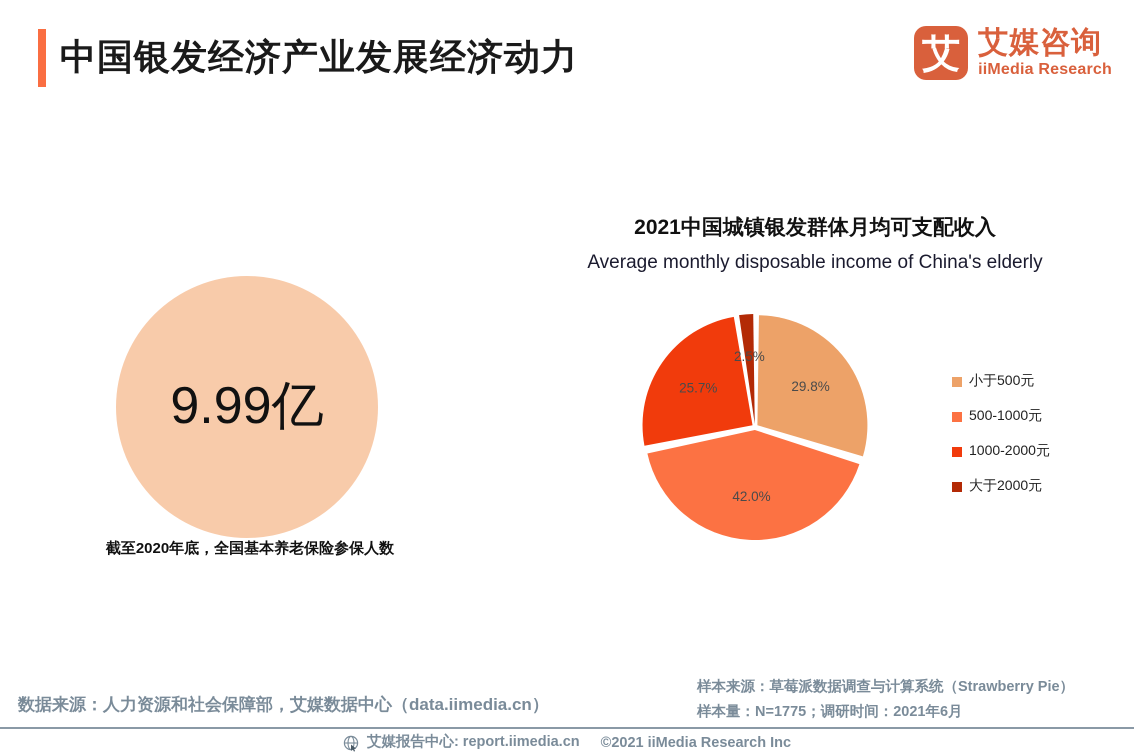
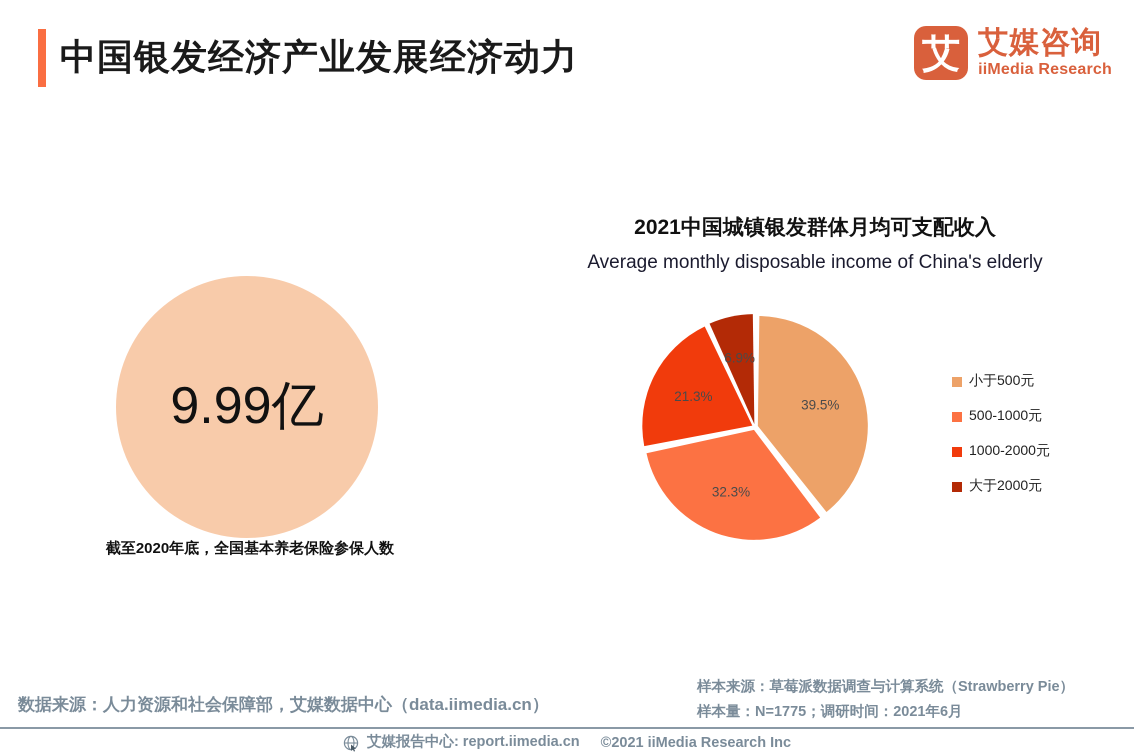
小于500元: 29.8% -> 39.5%
500-1000元: 42.0% -> 32.3%
1000-2000元: 25.7% -> 21.3%
大于2000元: 2.5% -> 6.9%
